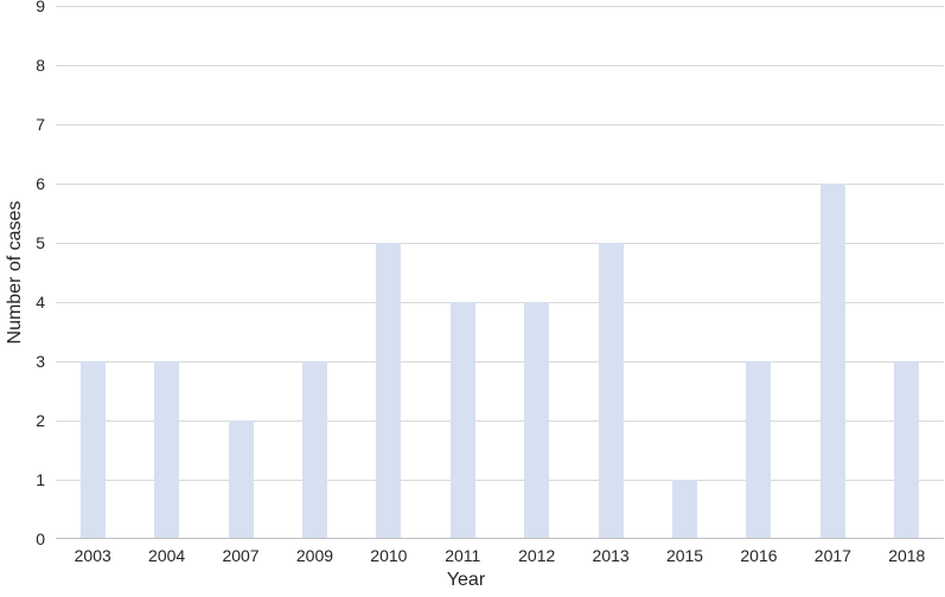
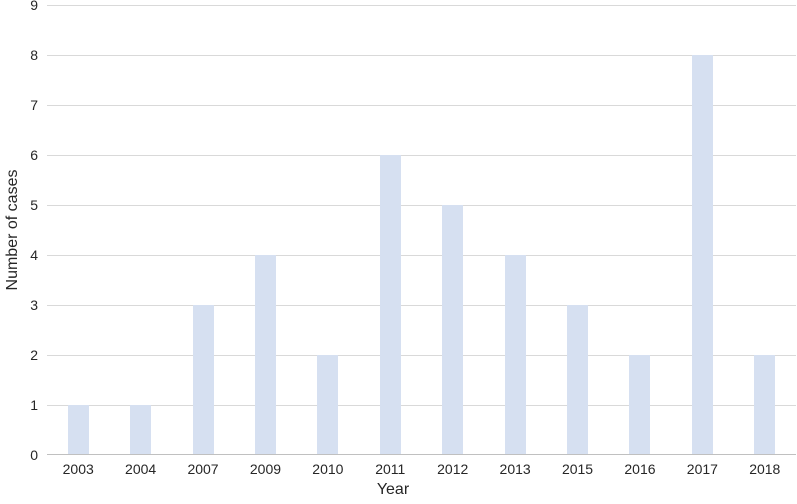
2003: 3 -> 1
2004: 3 -> 1
2007: 2 -> 3
2009: 3 -> 4
2010: 5 -> 2
2011: 4 -> 6
2012: 4 -> 5
2013: 5 -> 4
2015: 1 -> 3
2016: 3 -> 2
2017: 6 -> 8
2018: 3 -> 2
